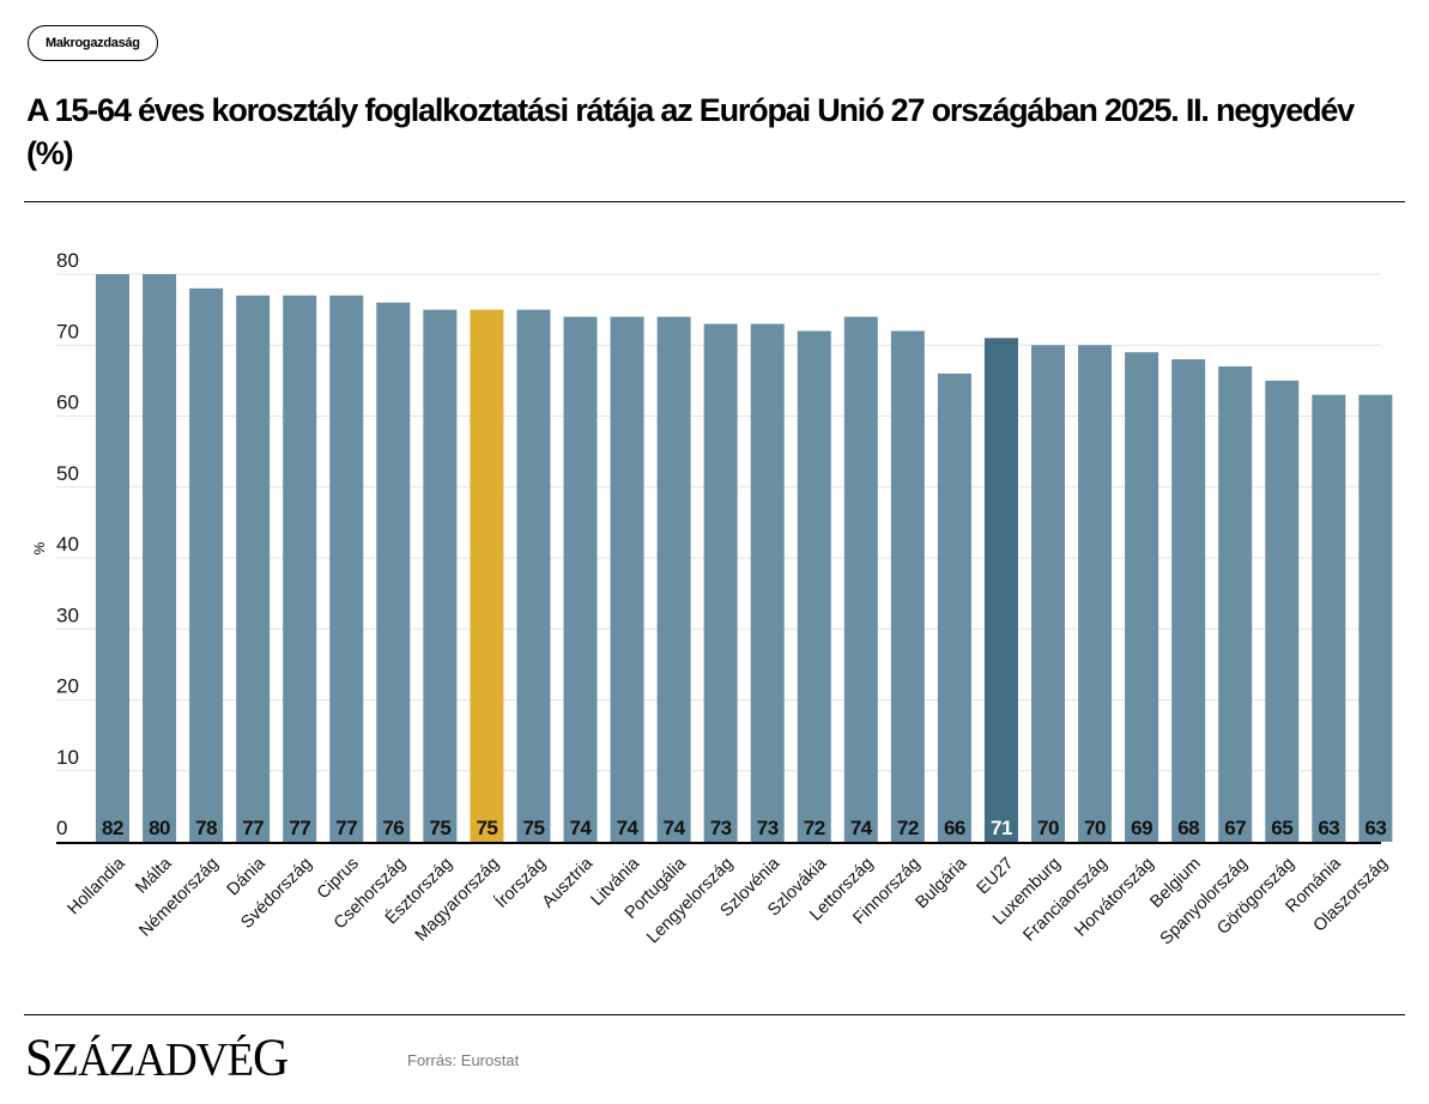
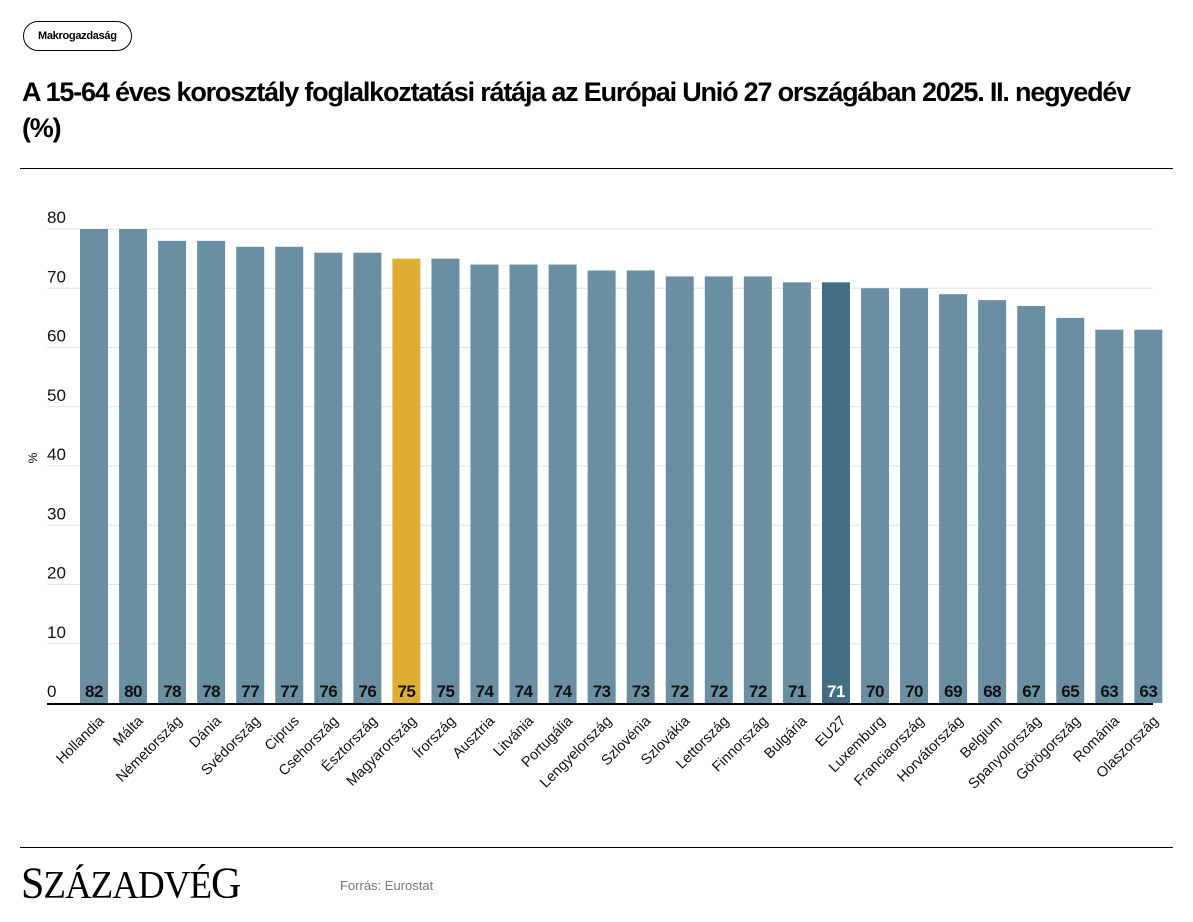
Dánia: 77 -> 78
Észtország: 75 -> 76
Lettország: 74 -> 72
Bulgária: 66 -> 71
